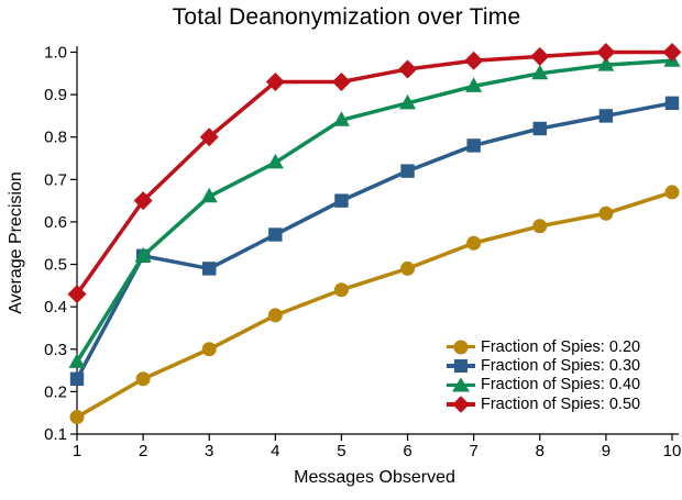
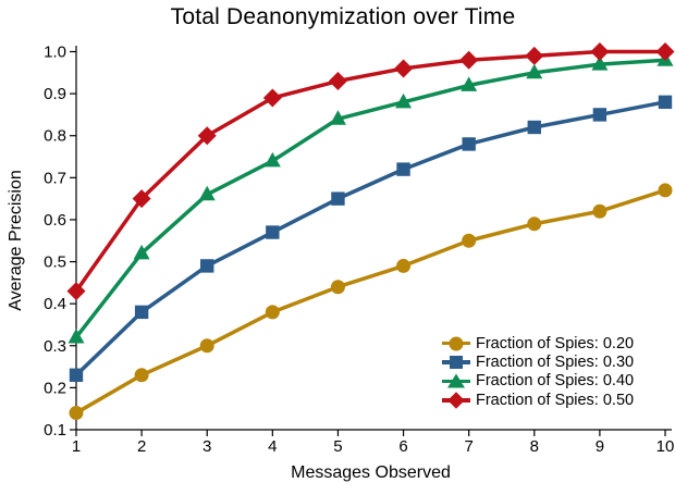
Fraction of Spies: 0.40/1: 0.27 -> 0.32
Fraction of Spies: 0.30/2: 0.52 -> 0.38
Fraction of Spies: 0.50/4: 0.93 -> 0.89
